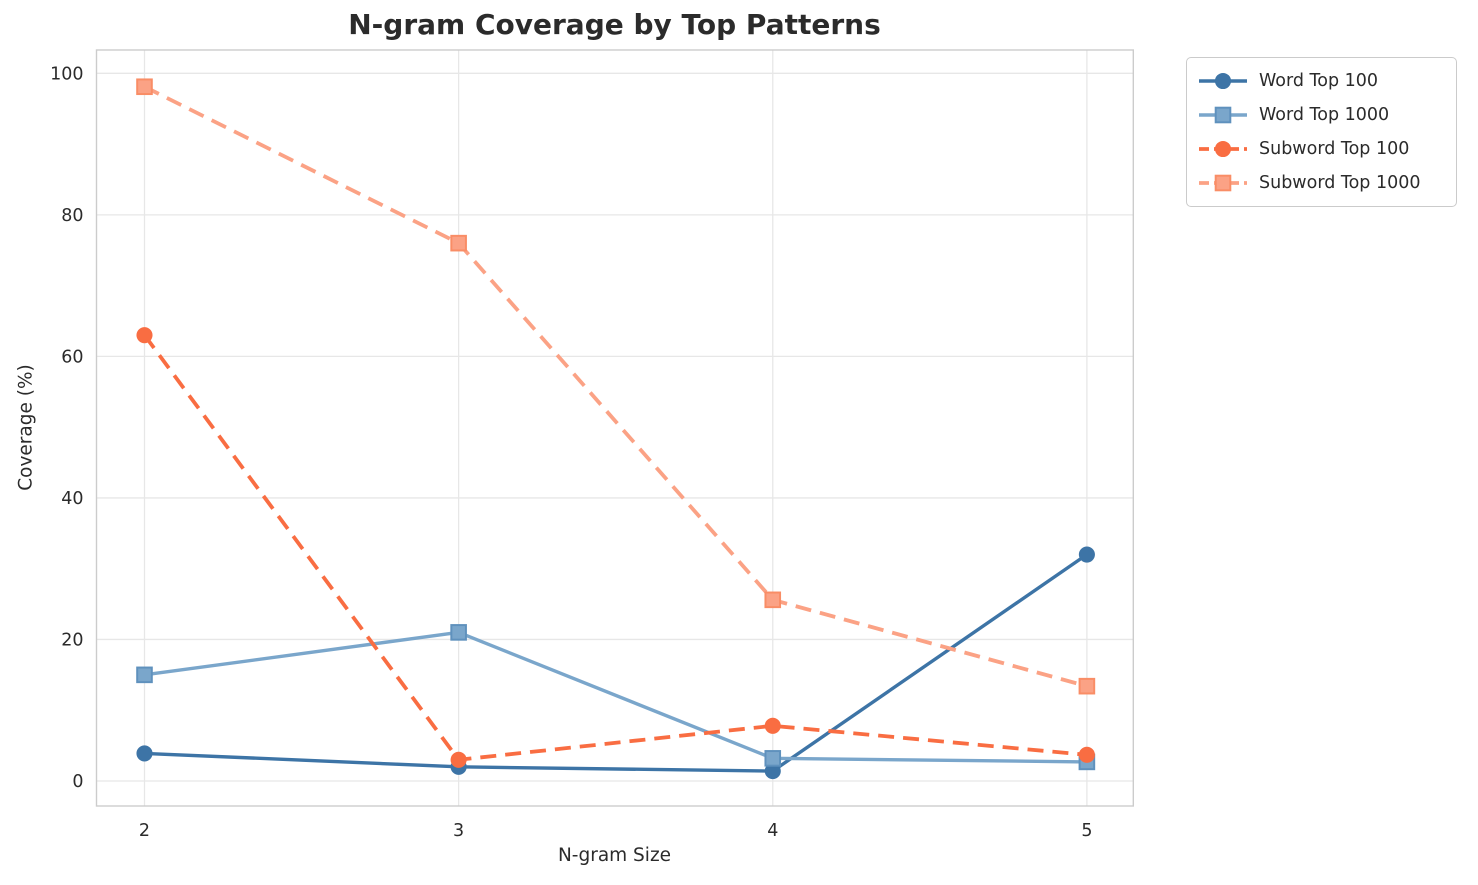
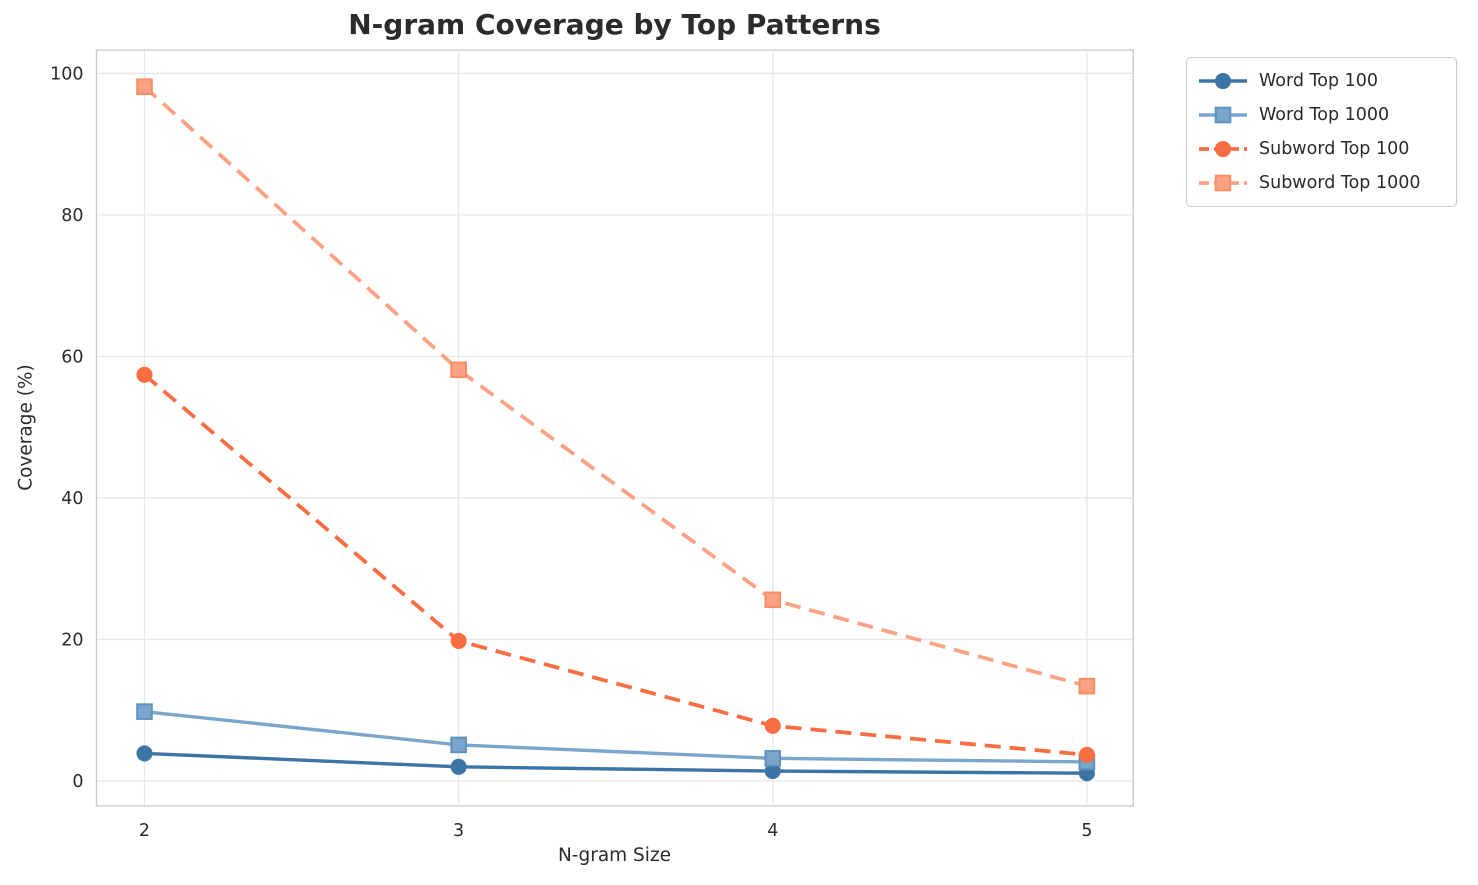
Word Top 1000/2: 15 -> 10
Subword Top 100/2: 63 -> 57
Word Top 1000/3: 21 -> 5
Subword Top 100/3: 3 -> 20
Subword Top 1000/3: 76 -> 58
Word Top 100/5: 32 -> 1
